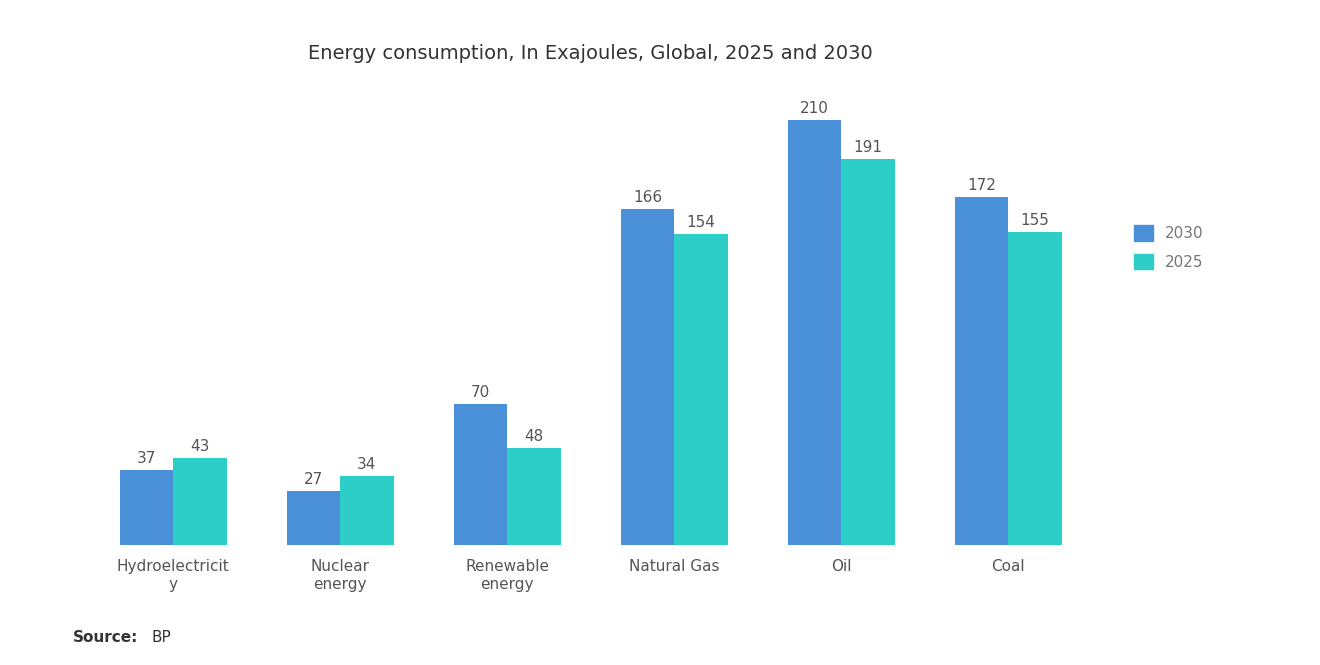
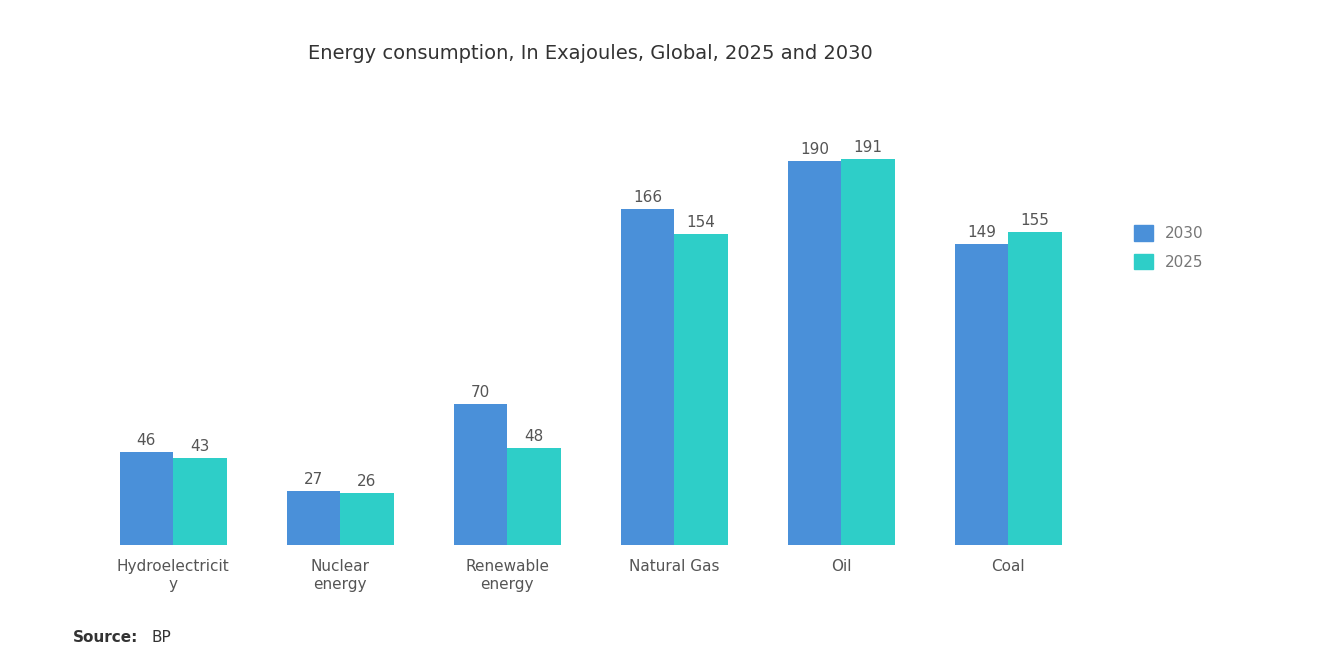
2030/Hydroelectricit y: 37 -> 46
2025/Nuclear energy: 34 -> 26
2030/Oil: 210 -> 190
2030/Coal: 172 -> 149
